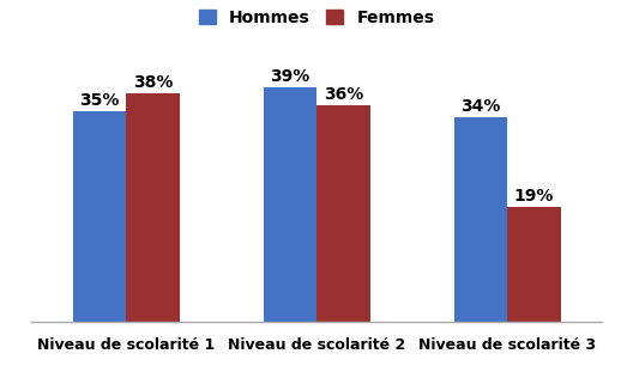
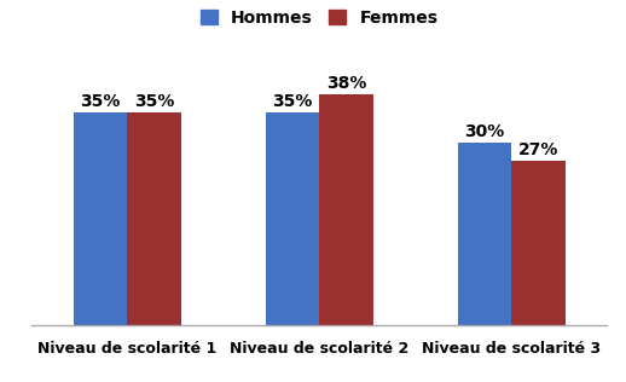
Femmes/Niveau de scolarité 1: 38% -> 35%
Hommes/Niveau de scolarité 2: 39% -> 35%
Femmes/Niveau de scolarité 2: 36% -> 38%
Hommes/Niveau de scolarité 3: 34% -> 30%
Femmes/Niveau de scolarité 3: 19% -> 27%
